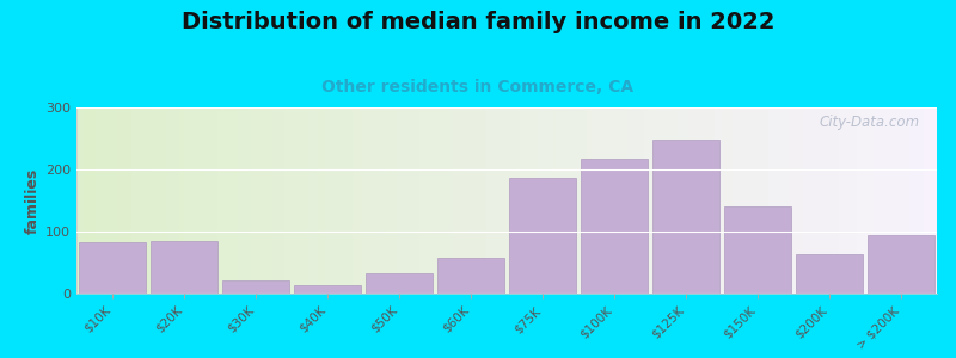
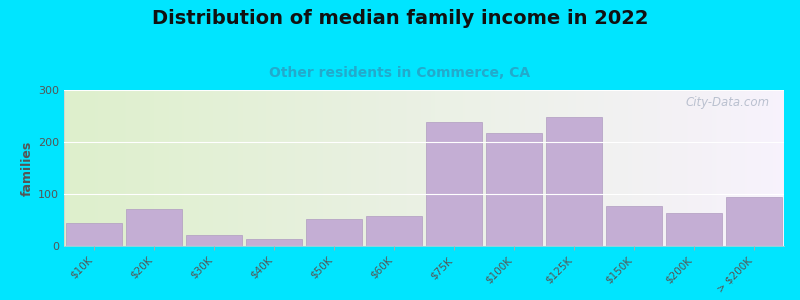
$10K: 82 -> 45
$20K: 84 -> 72
$50K: 32 -> 52
$75K: 186 -> 238
$150K: 140 -> 77
